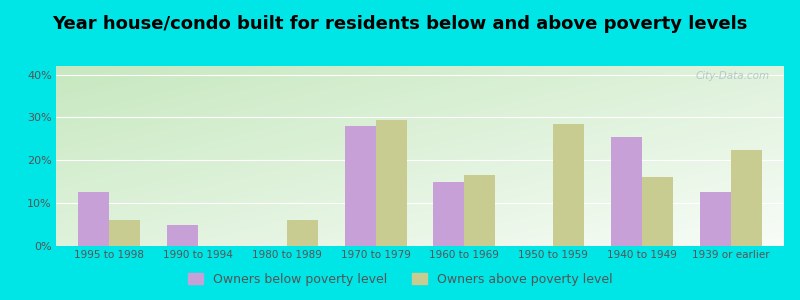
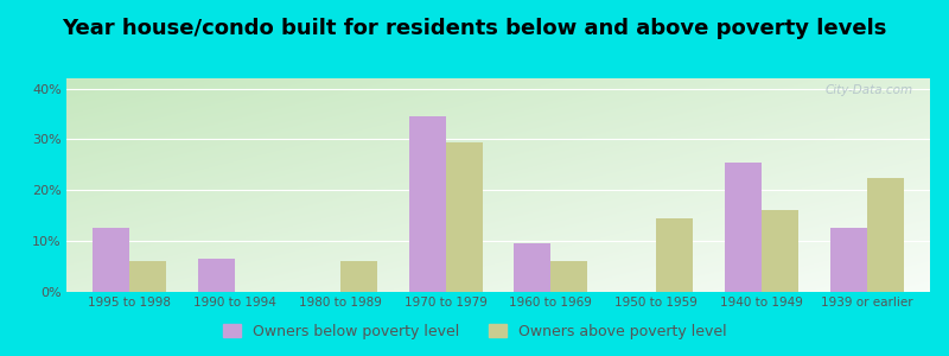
Owners below poverty level/1990 to 1994: 5.0% -> 6.5%
Owners below poverty level/1970 to 1979: 28.0% -> 34.5%
Owners below poverty level/1960 to 1969: 15.0% -> 9.5%
Owners above poverty level/1960 to 1969: 16.5% -> 6.0%
Owners above poverty level/1950 to 1959: 28.5% -> 14.5%
